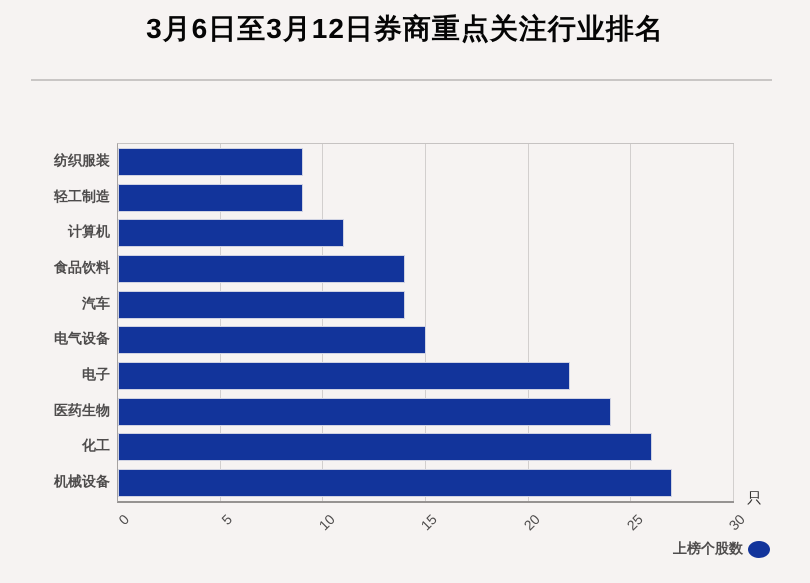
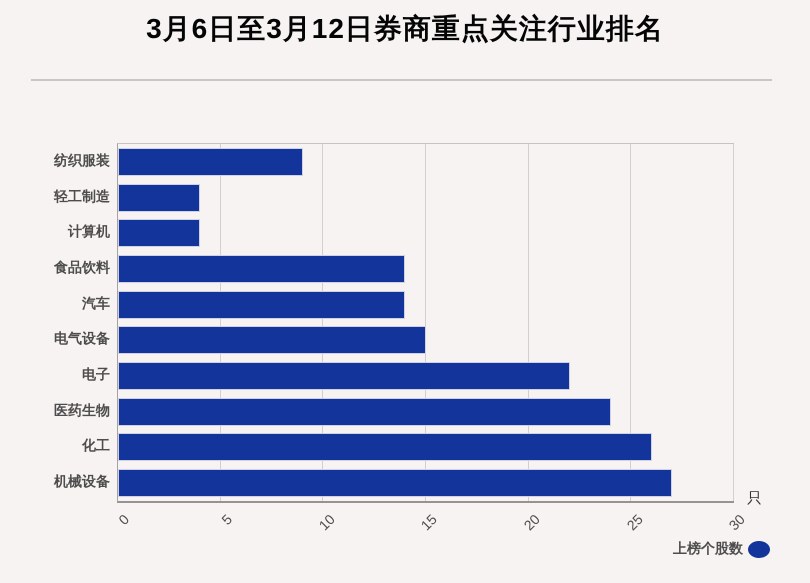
轻工制造: 9 -> 4
计算机: 11 -> 4
